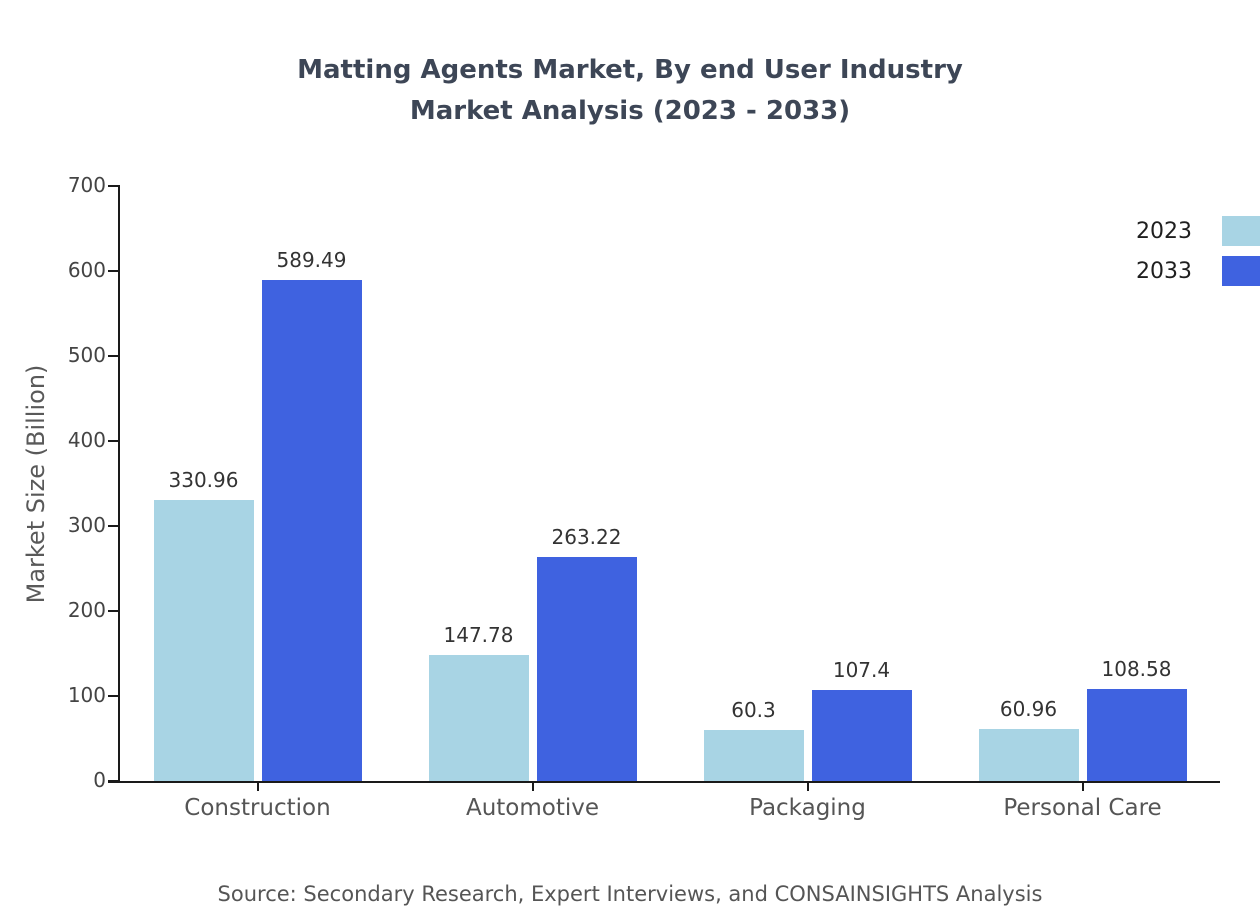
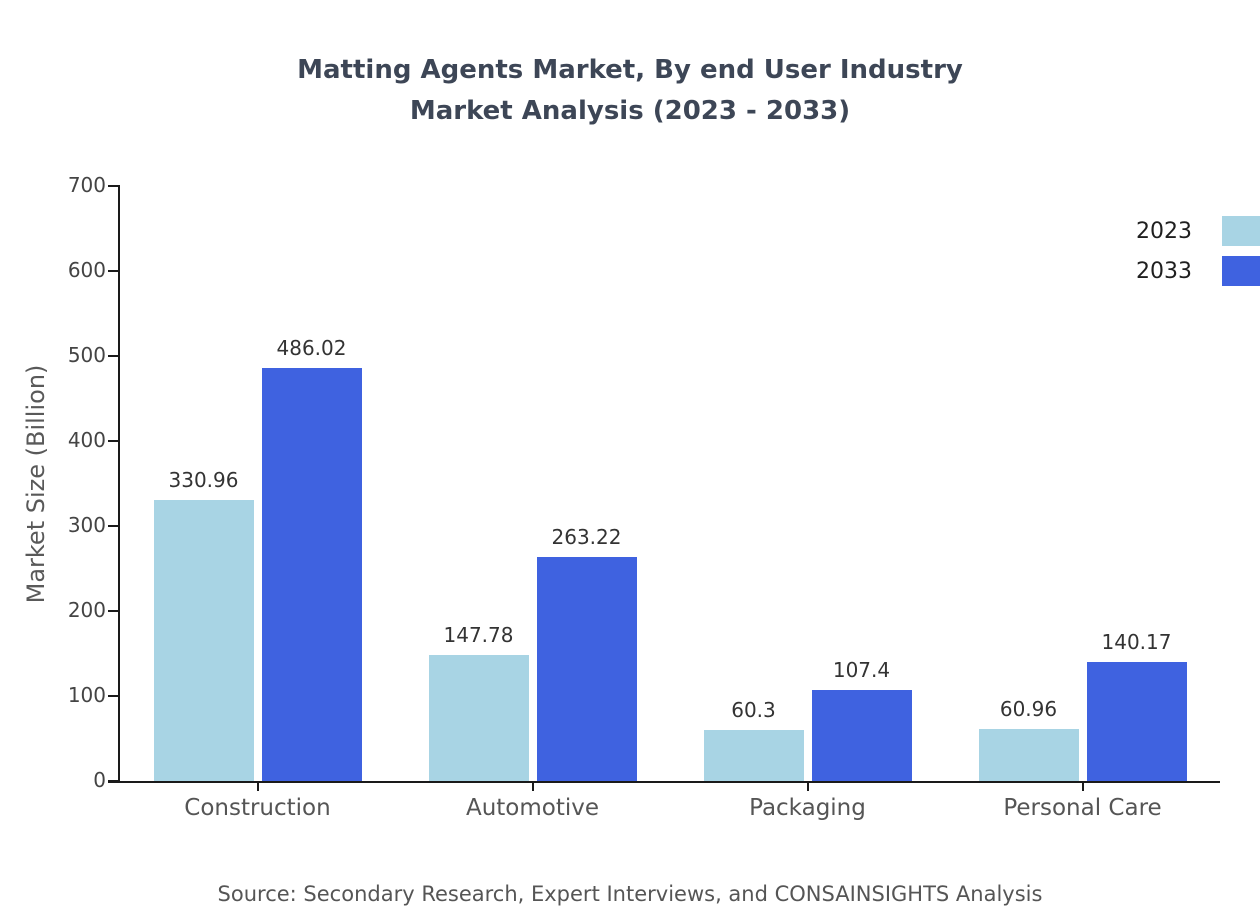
2033/Construction: 589.49 -> 486.02
2033/Personal Care: 108.58 -> 140.17
